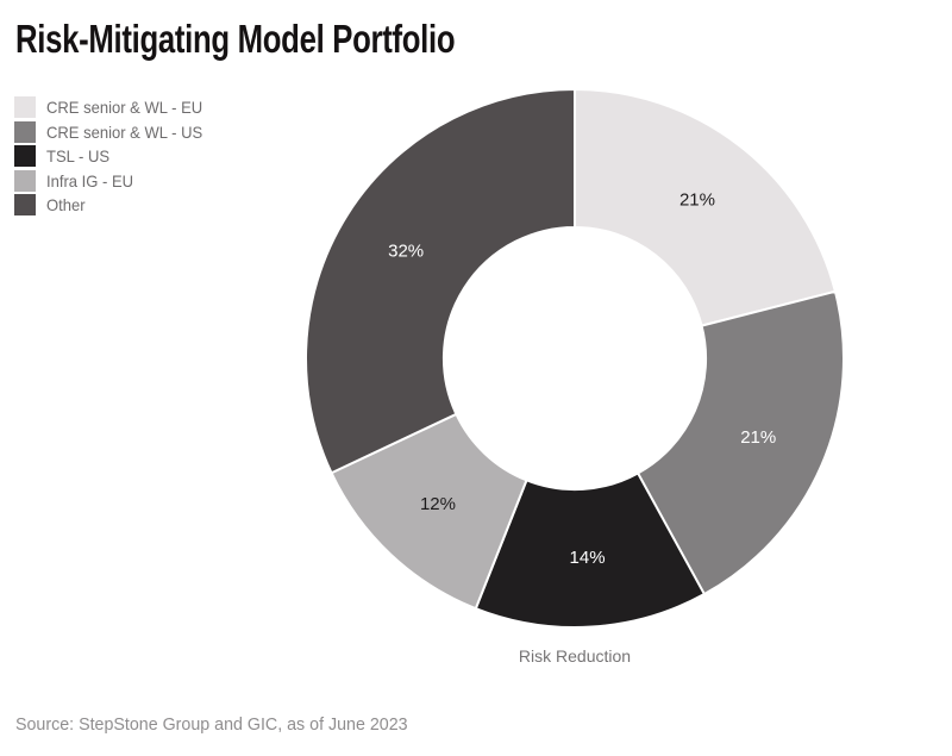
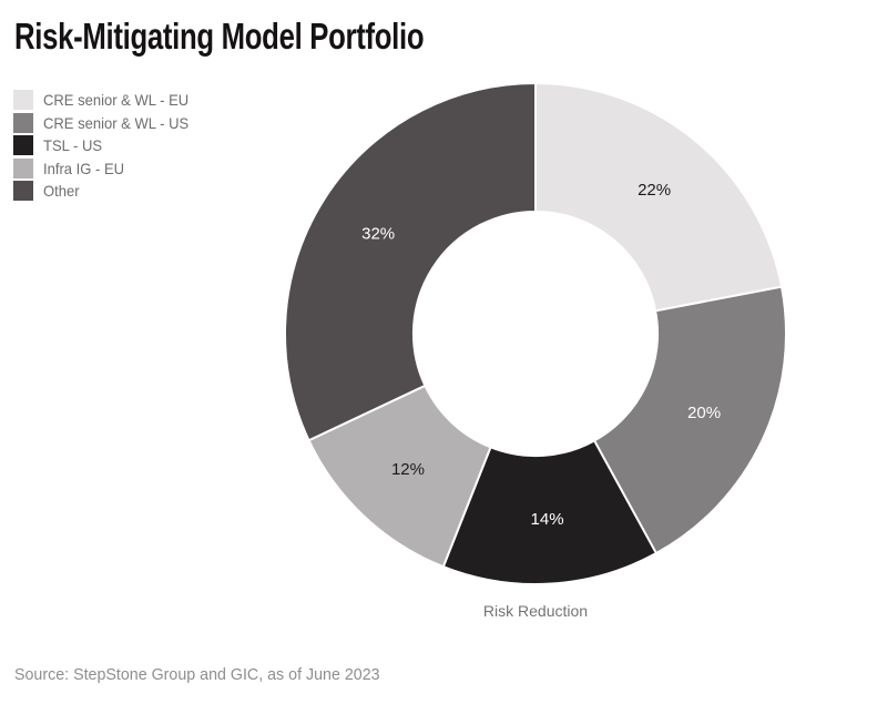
CRE senior & WL - EU: 21% -> 22%
CRE senior & WL - US: 21% -> 20%
